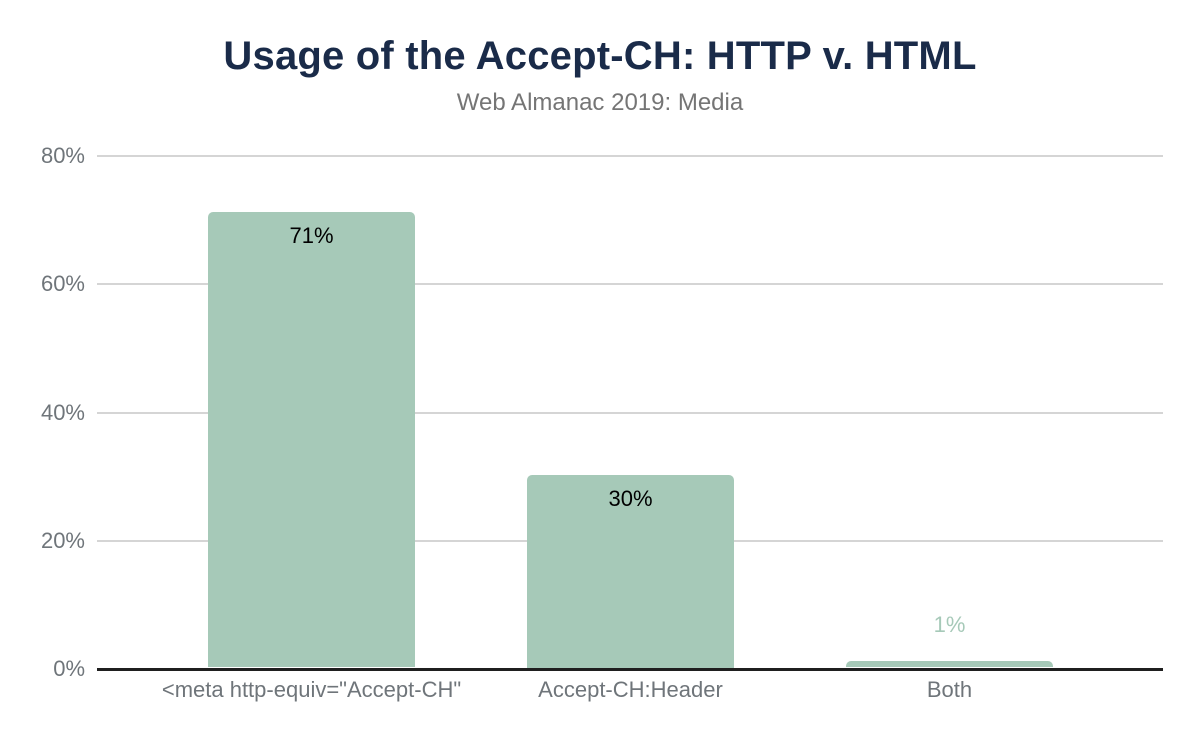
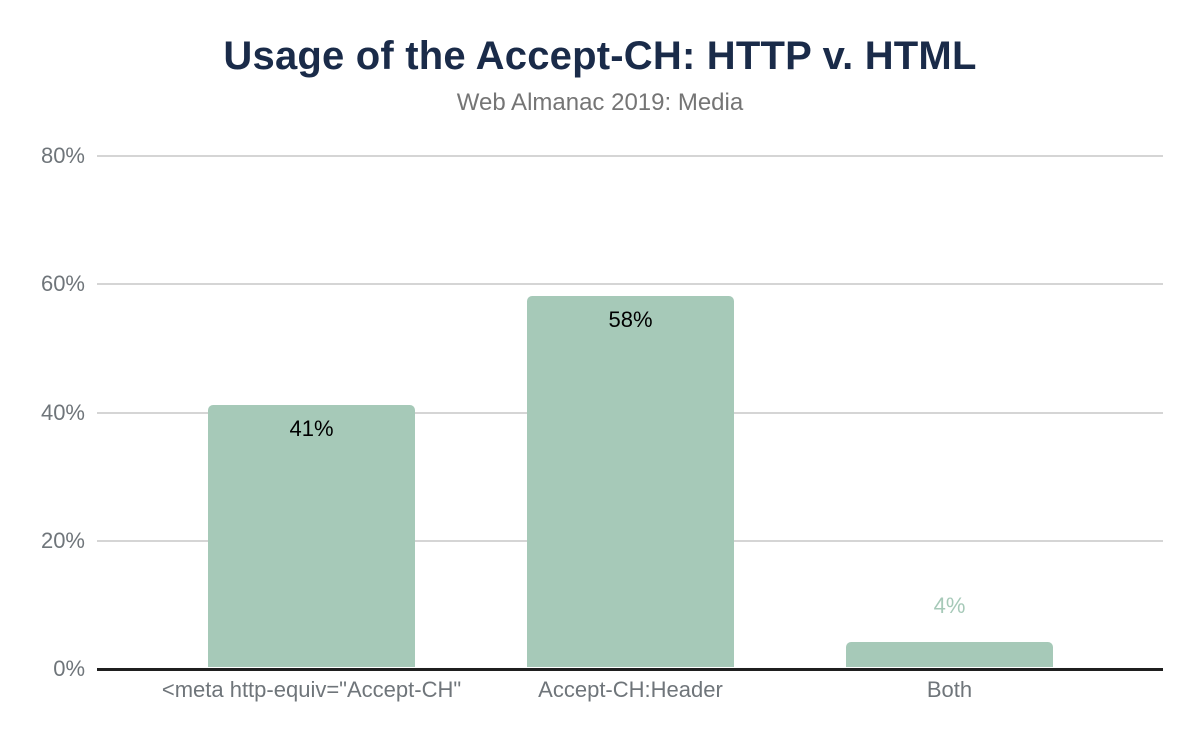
<meta http-equiv="Accept-CH": 71% -> 41%
Accept-CH:Header: 30% -> 58%
Both: 1% -> 4%
